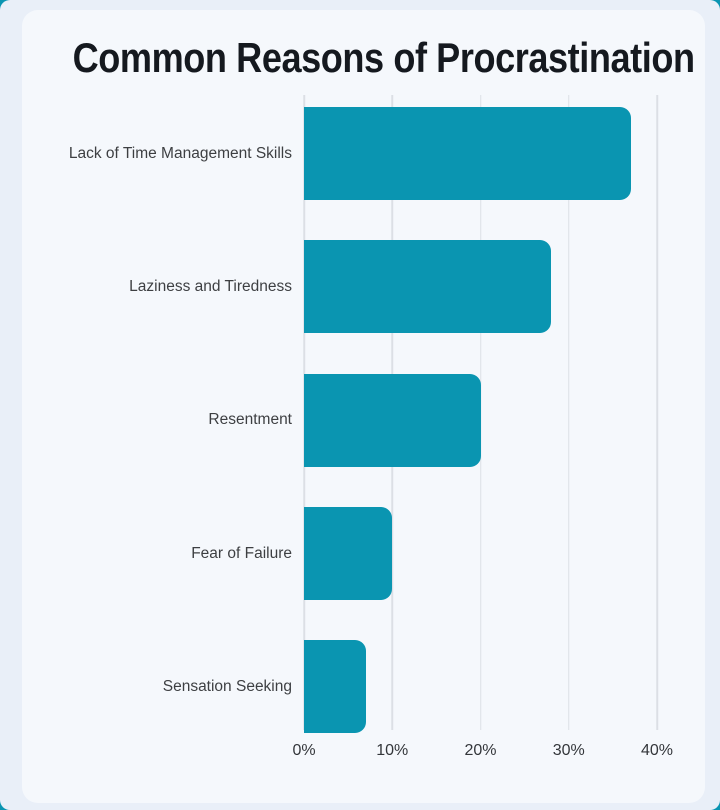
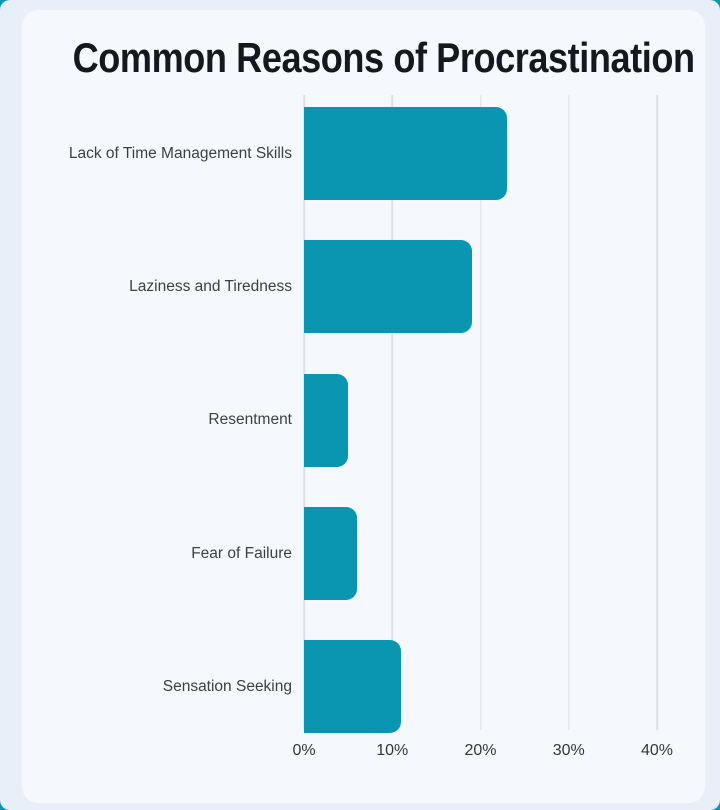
Lack of Time Management Skills: 37% -> 23%
Laziness and Tiredness: 28% -> 19%
Resentment: 20% -> 5%
Fear of Failure: 10% -> 6%
Sensation Seeking: 7% -> 11%
